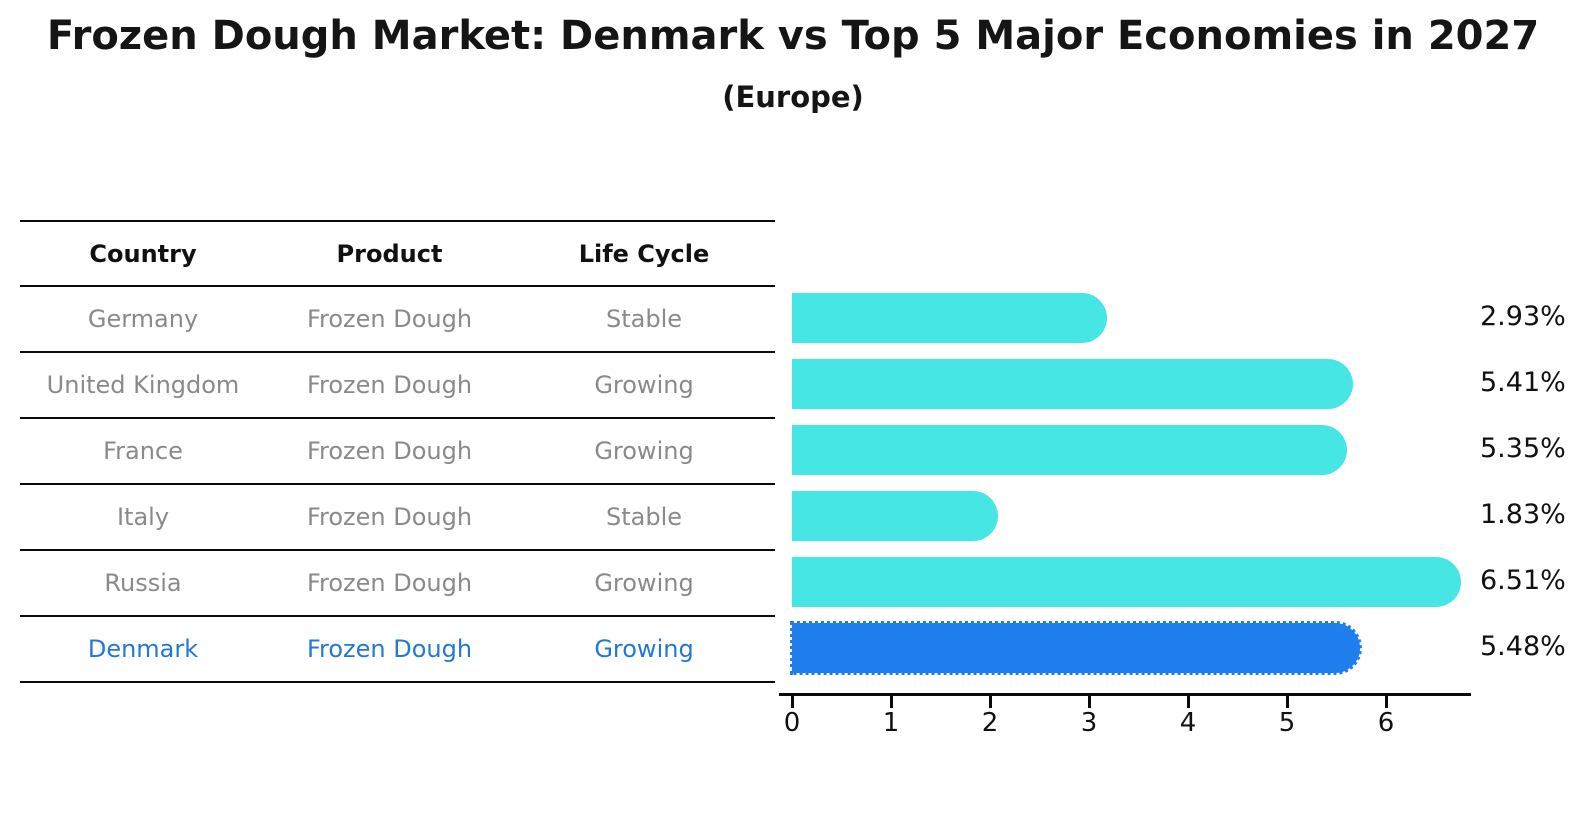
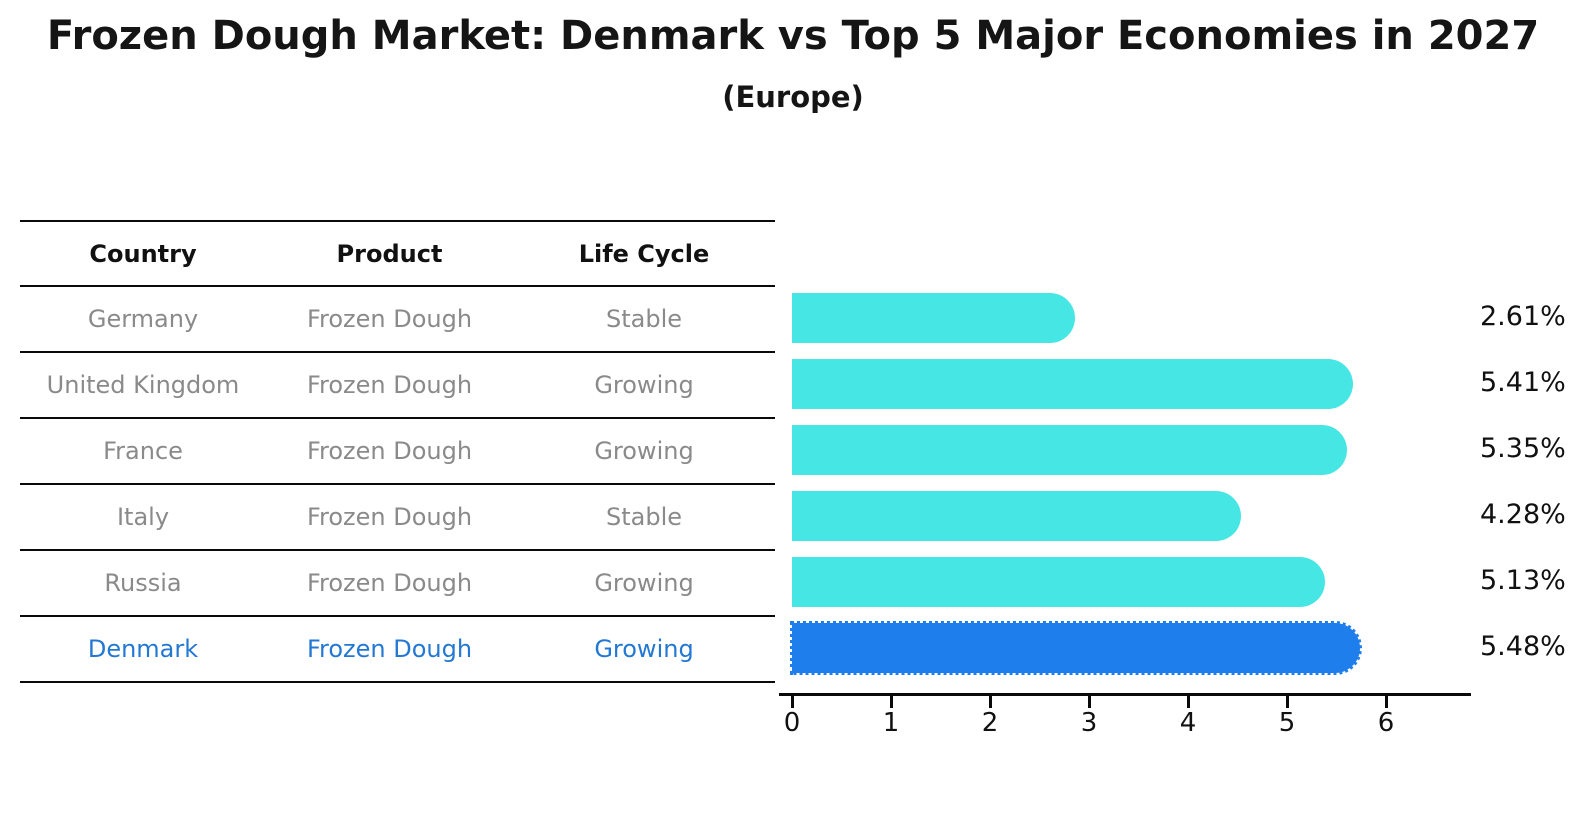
Germany: 2.93% -> 2.61%
Italy: 1.83% -> 4.28%
Russia: 6.51% -> 5.13%
